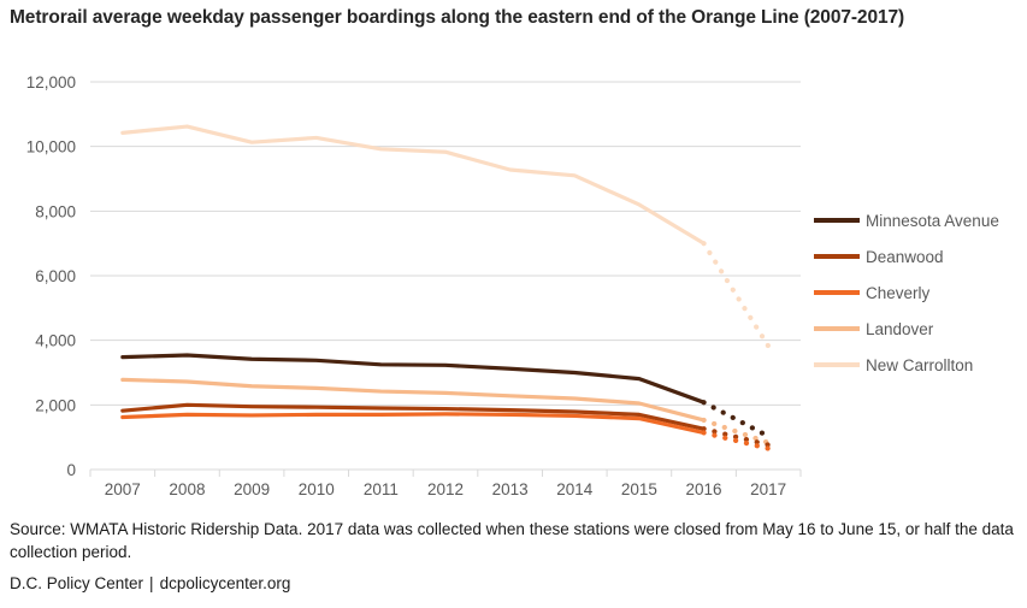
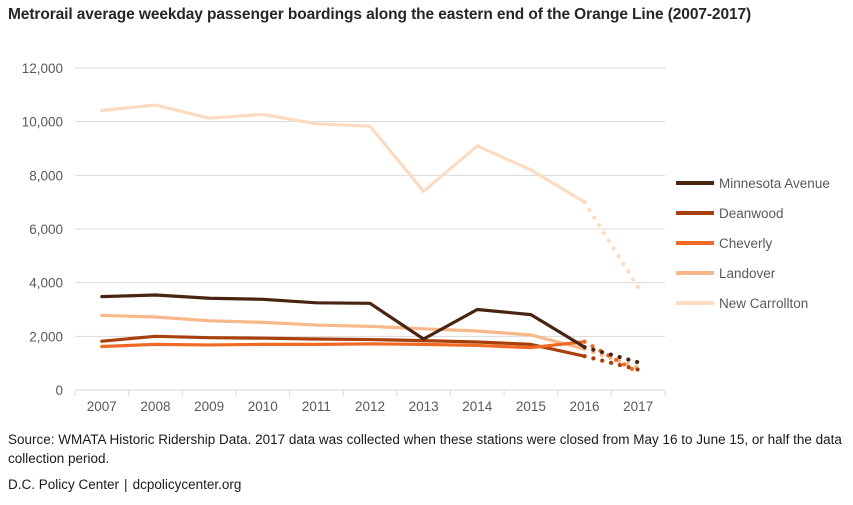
Minnesota Avenue/2013: 3100 -> 1900
New Carrollton/2013: 9300 -> 7400
Minnesota Avenue/2016: 2100 -> 1600
Cheverly/2016: 1100 -> 1800
